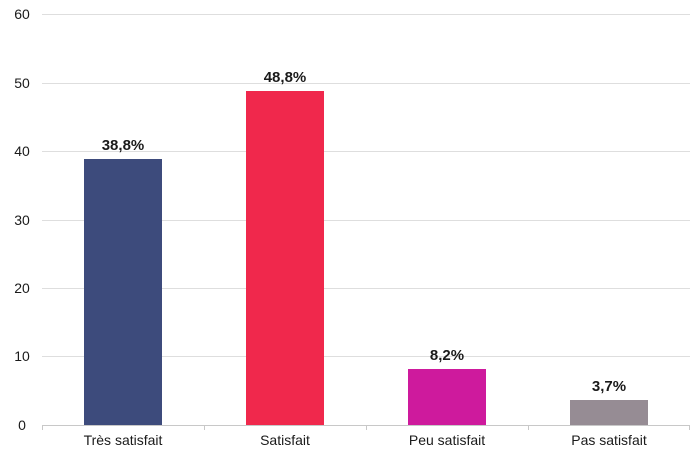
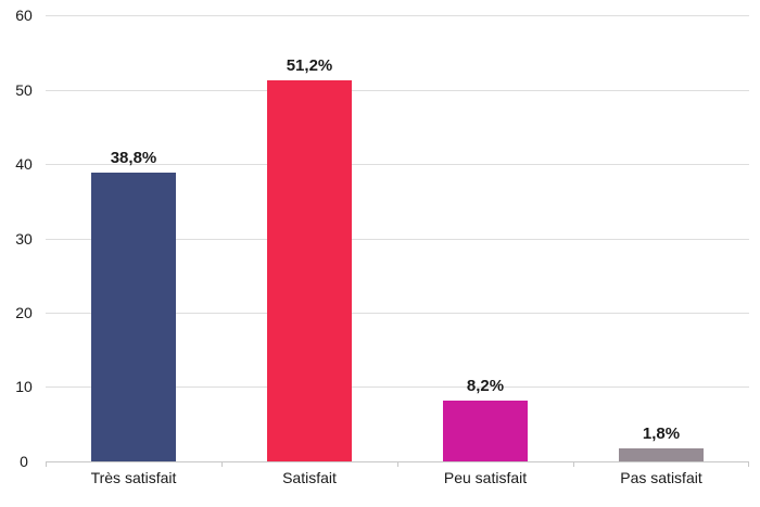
Satisfait: 48,8% -> 51,2%
Pas satisfait: 3,7% -> 1,8%
